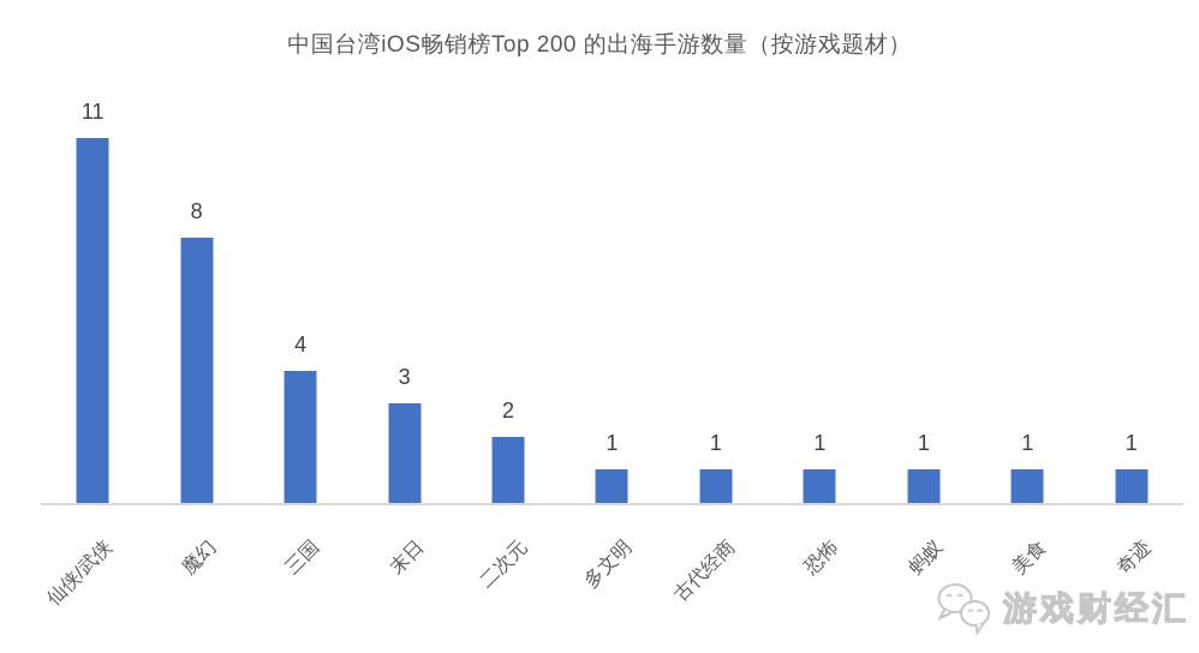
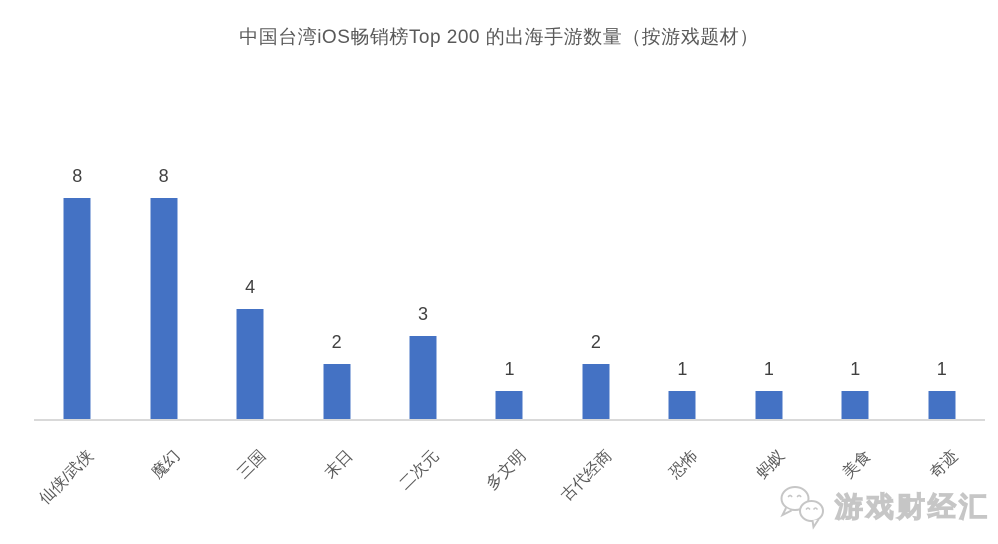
仙侠/武侠: 11 -> 8
末日: 3 -> 2
二次元: 2 -> 3
古代经商: 1 -> 2
